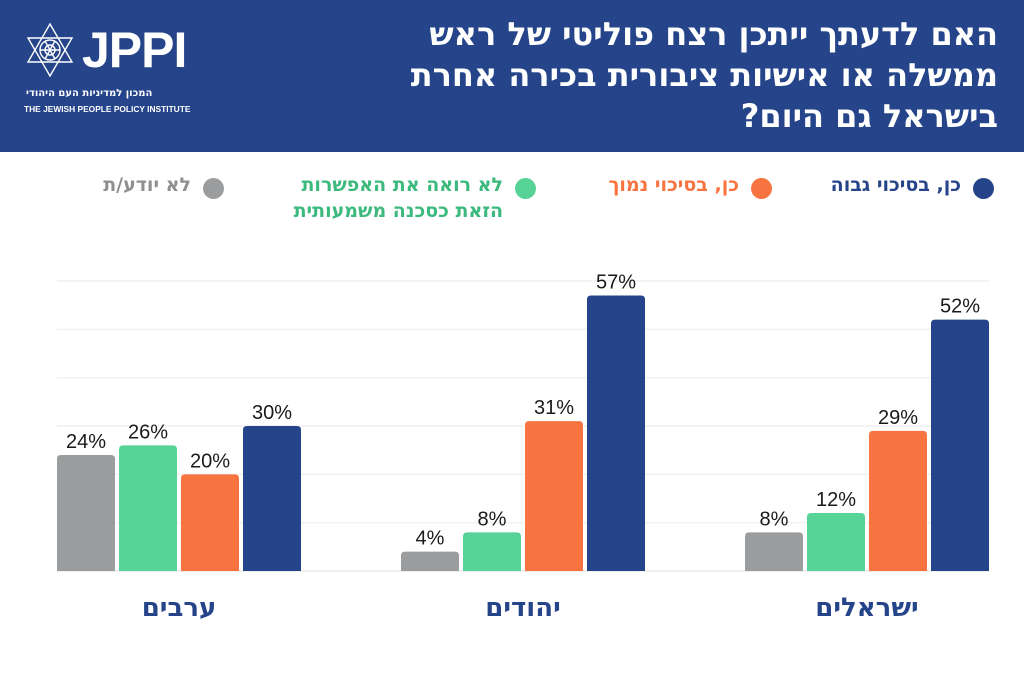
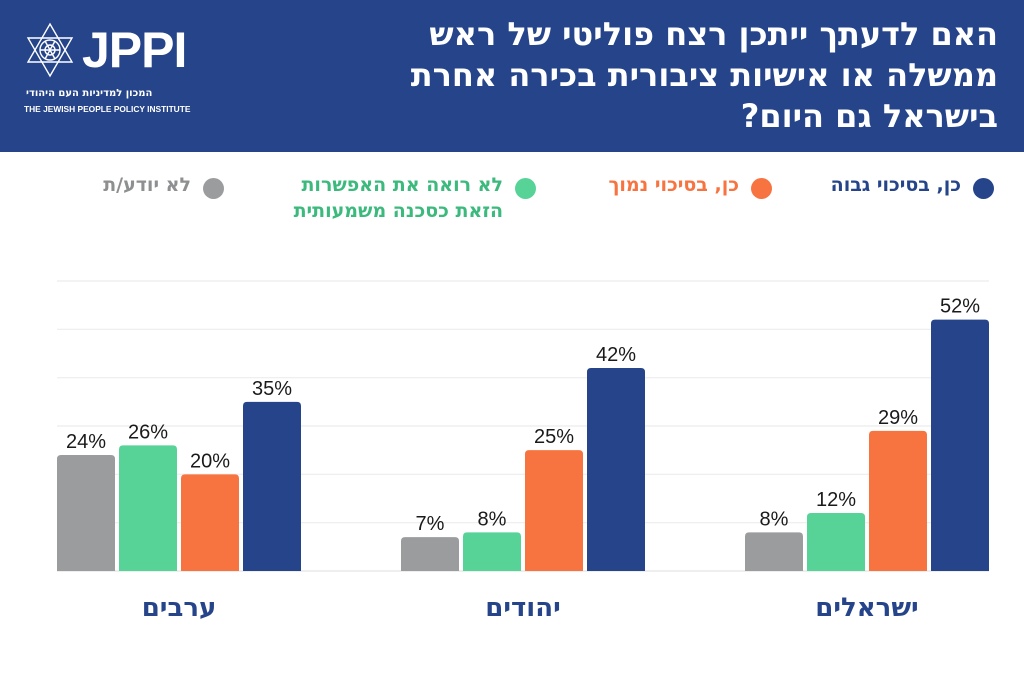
כן, בסיכוי גבוה/ערבים: 30% -> 35%
לא יודע/ת/יהודים: 4% -> 7%
כן, בסיכוי נמוך/יהודים: 31% -> 25%
כן, בסיכוי גבוה/יהודים: 57% -> 42%
